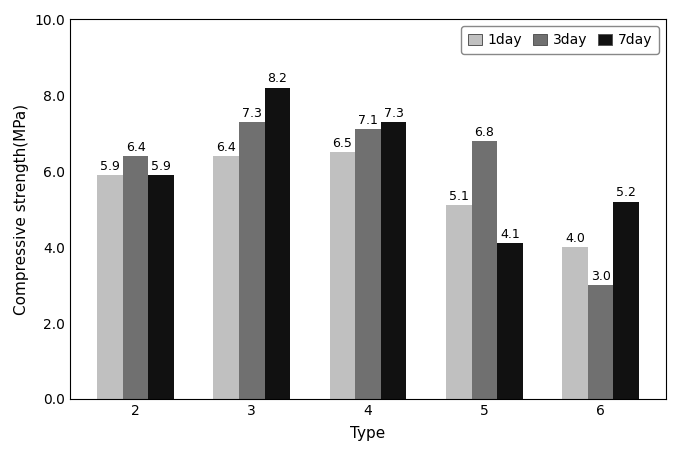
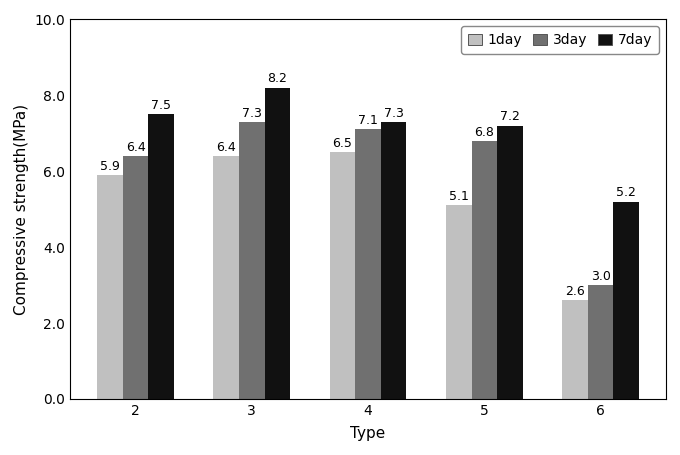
7day/2: 5.9 -> 7.5
7day/5: 4.1 -> 7.2
1day/6: 4.0 -> 2.6
